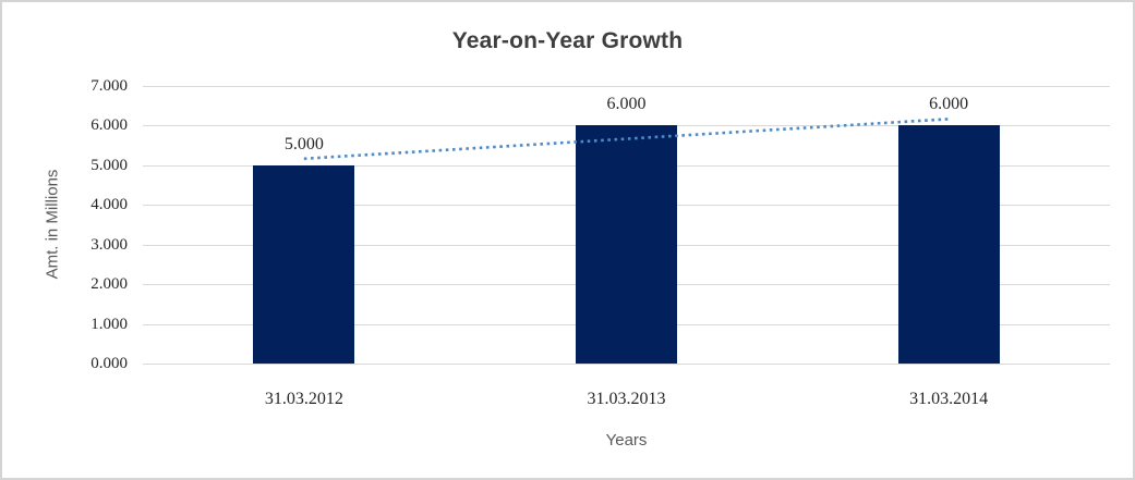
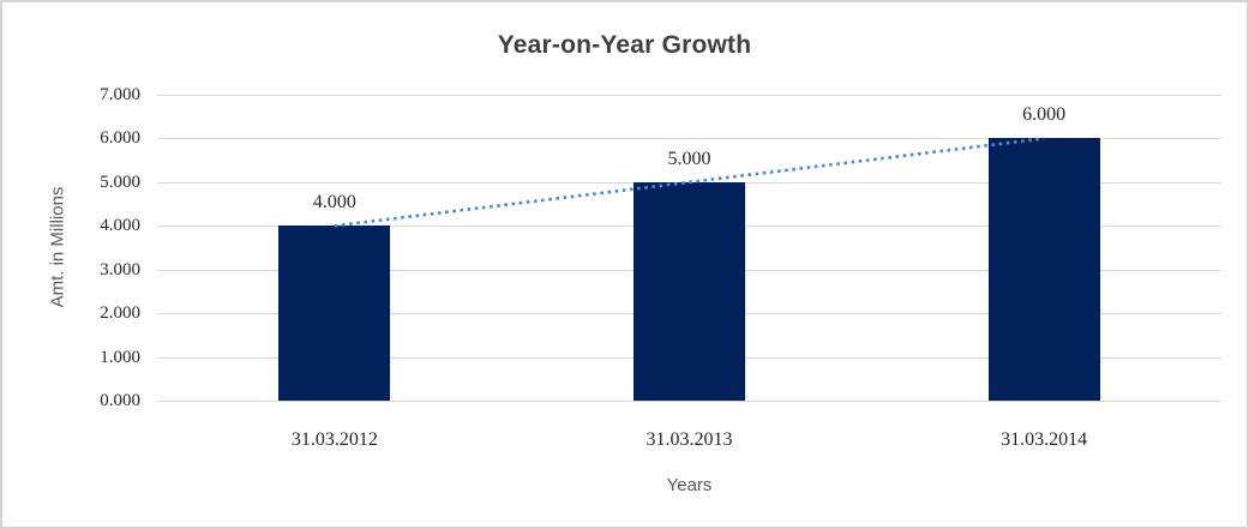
31.03.2012: 5.000 -> 4.000
31.03.2013: 6.000 -> 5.000
